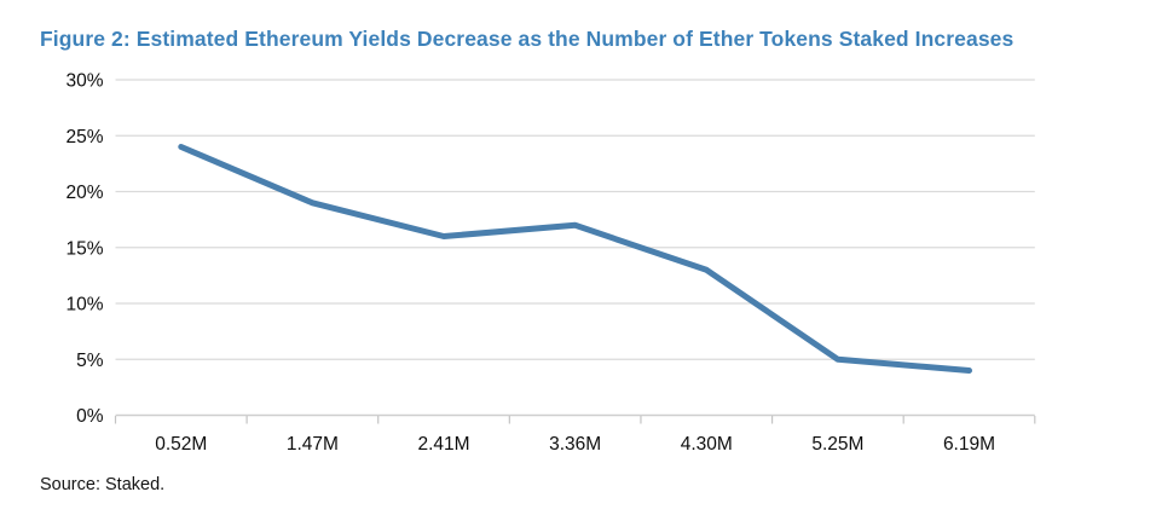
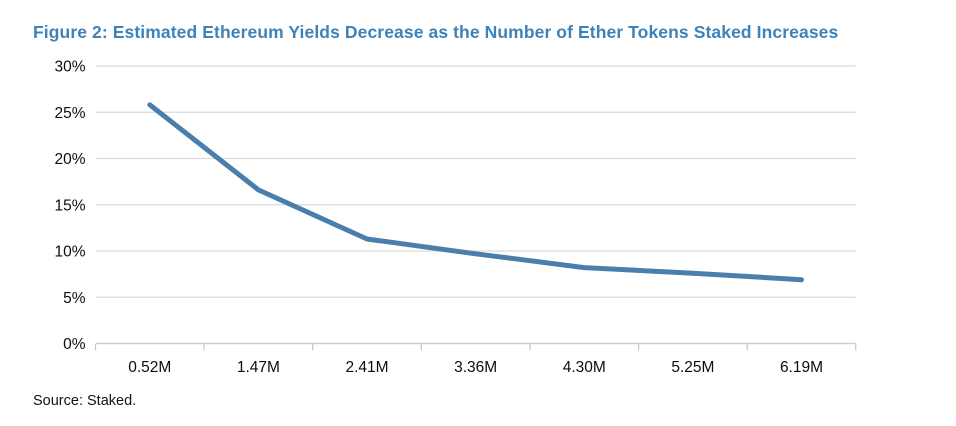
0.52M: 24% -> 26%
1.47M: 19% -> 17%
2.41M: 16% -> 11%
3.36M: 17% -> 10%
4.30M: 13% -> 8%
5.25M: 5% -> 8%
6.19M: 4% -> 7%
